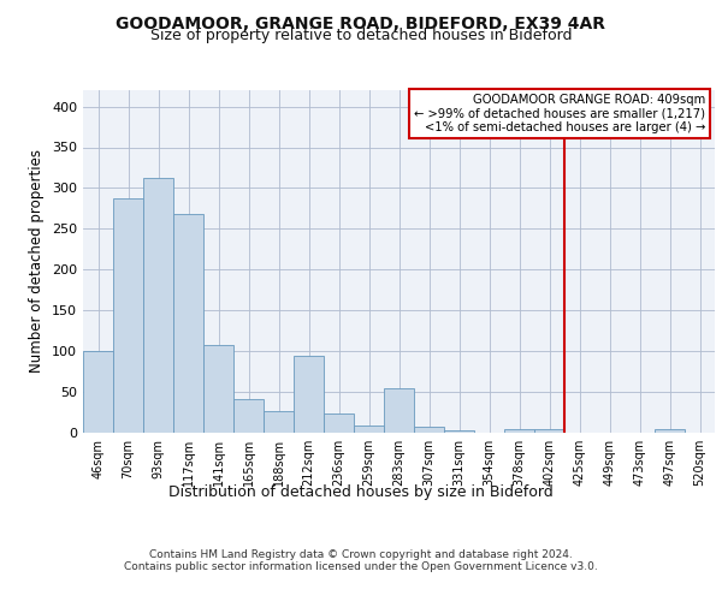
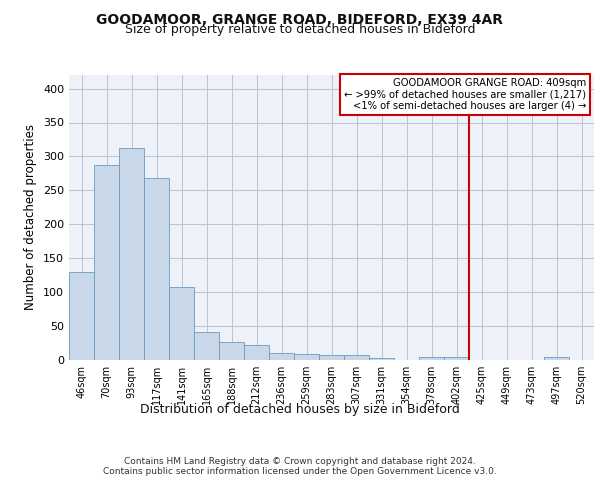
46sqm: 100 -> 130
212sqm: 94 -> 22
236sqm: 24 -> 10
283sqm: 54 -> 7
